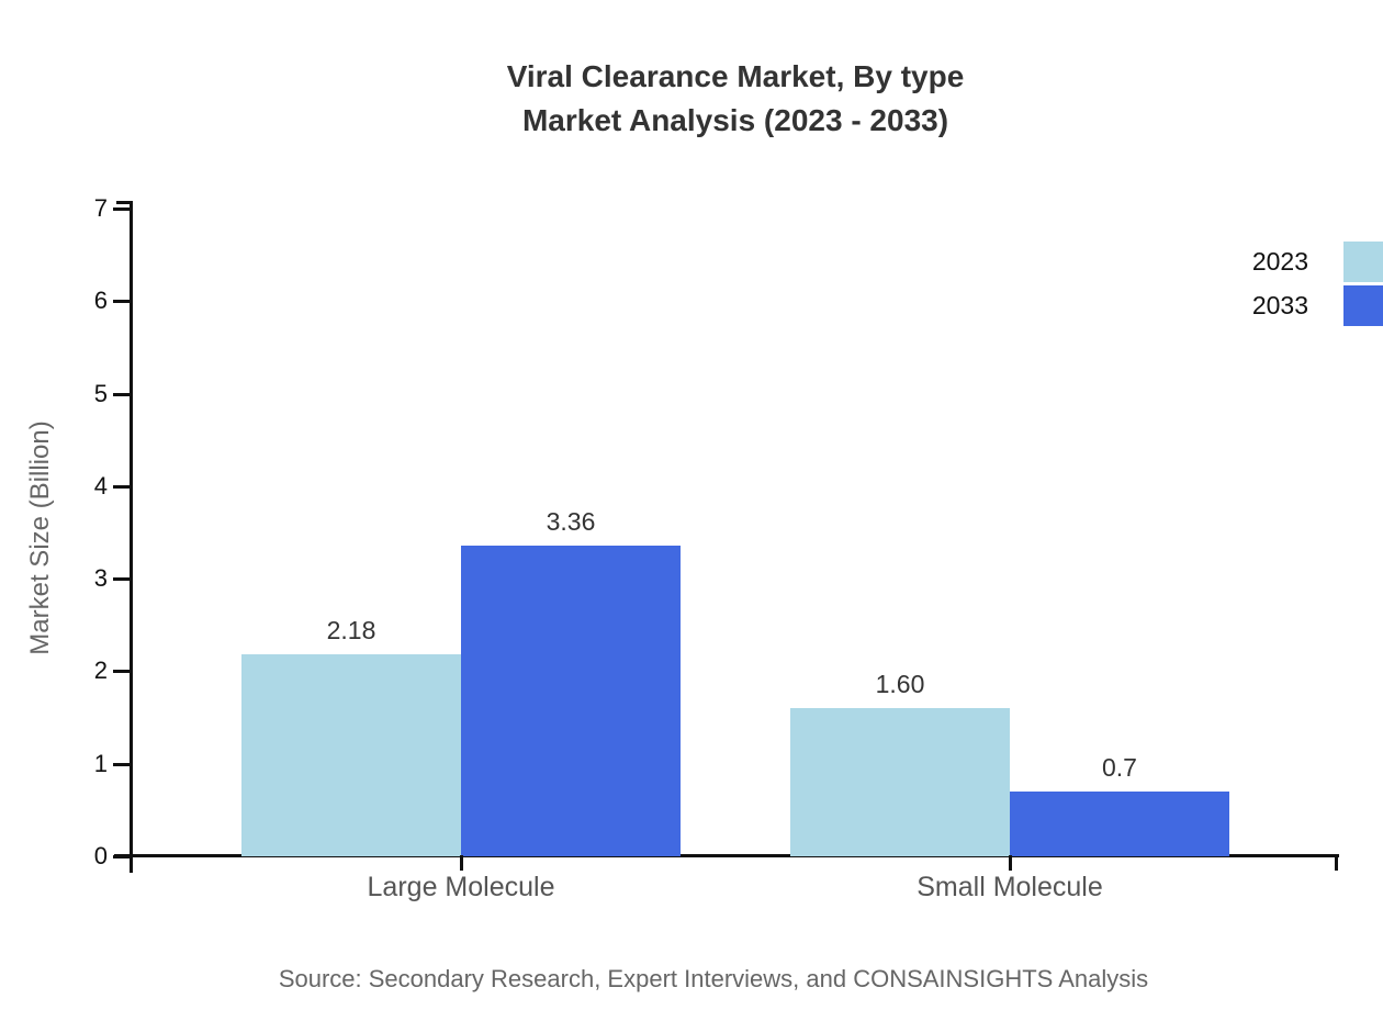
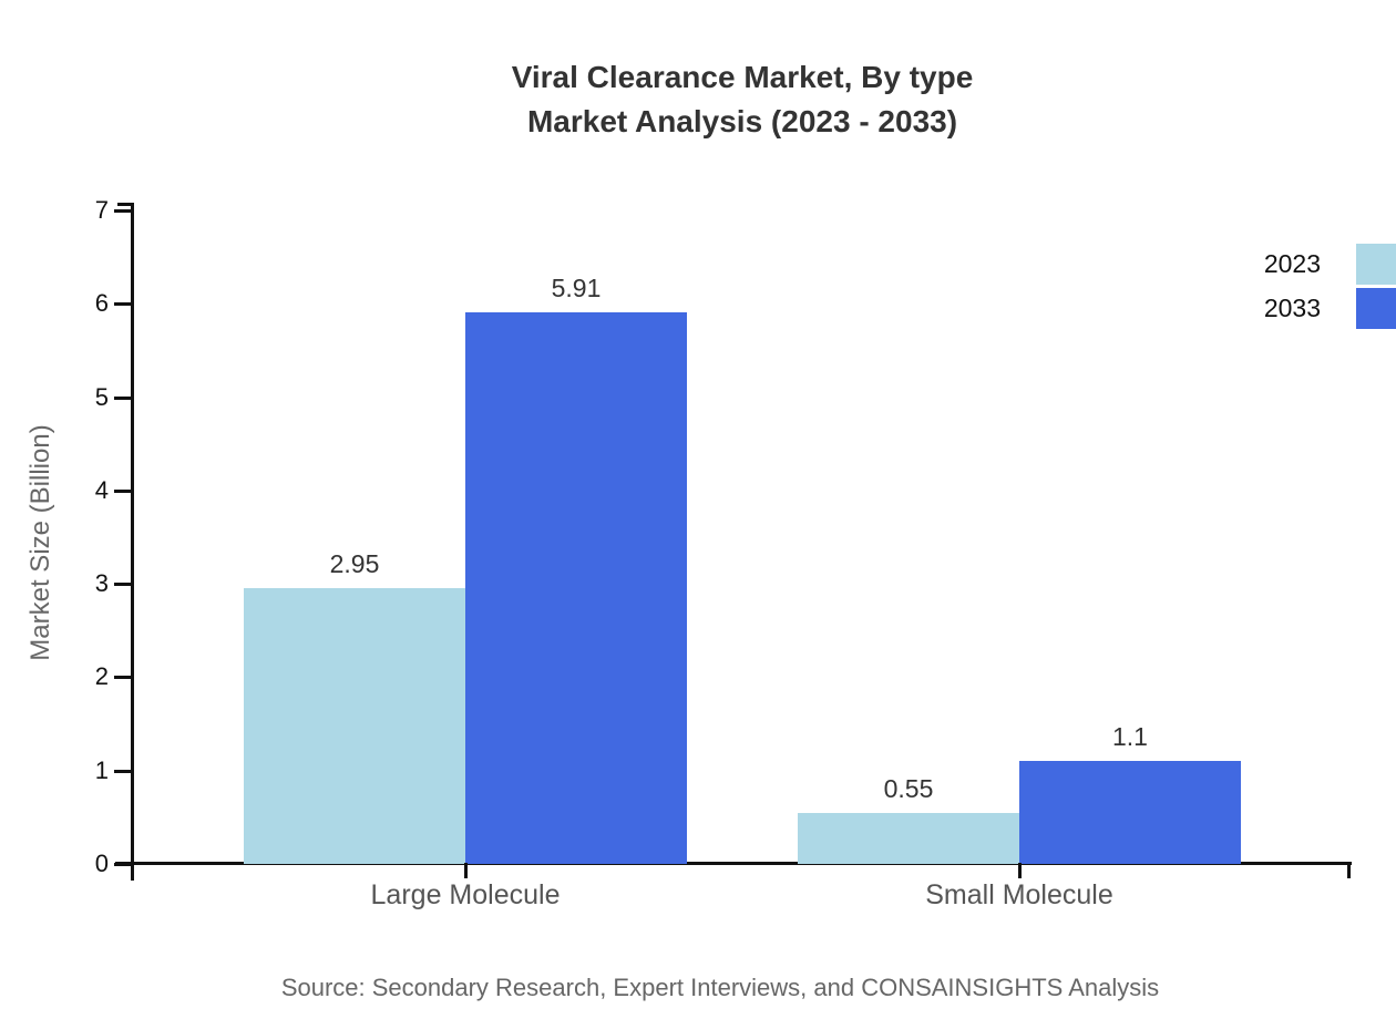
2023/Large Molecule: 2.18 -> 2.95
2033/Large Molecule: 3.36 -> 5.91
2023/Small Molecule: 1.60 -> 0.55
2033/Small Molecule: 0.7 -> 1.1
